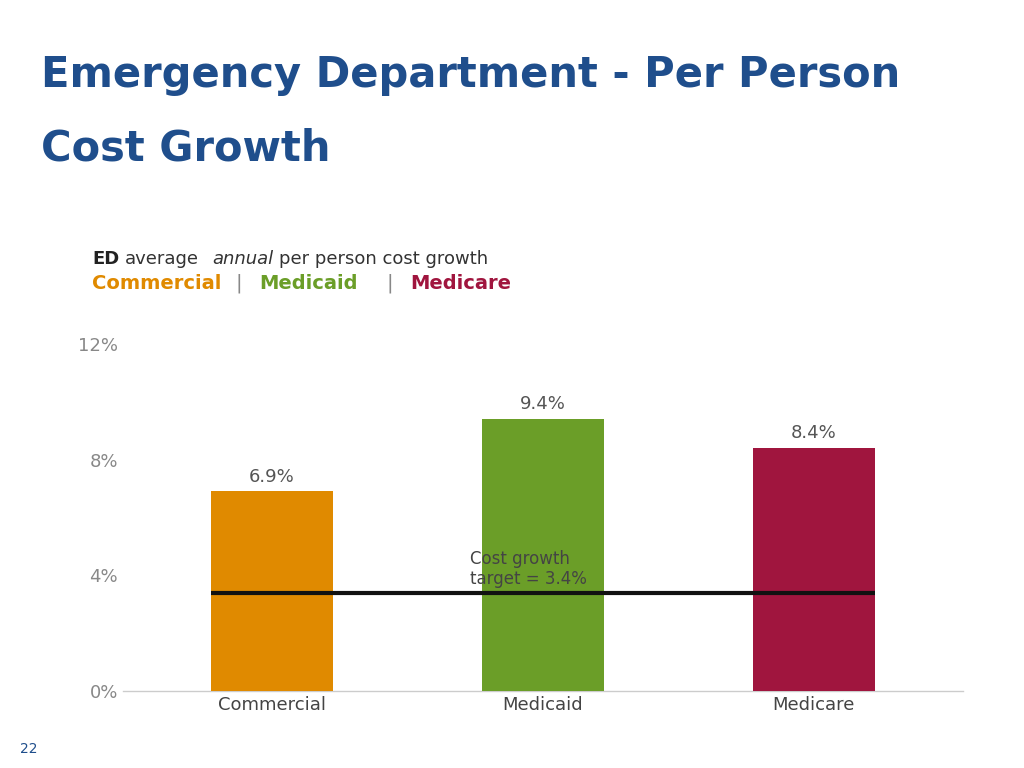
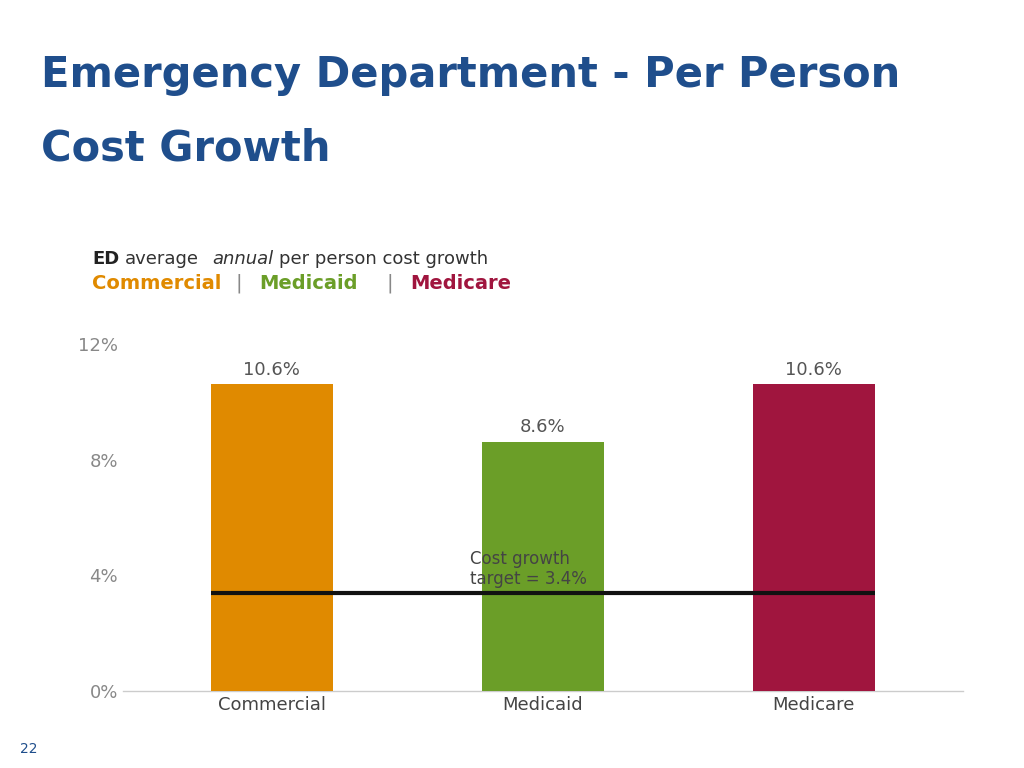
Commercial: 6.9% -> 10.6%
Medicaid: 9.4% -> 8.6%
Medicare: 8.4% -> 10.6%
